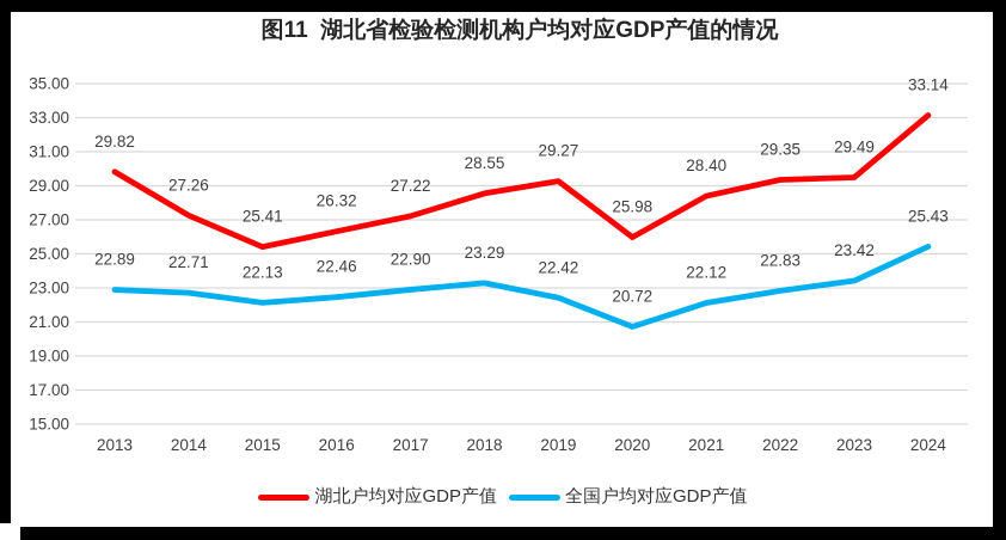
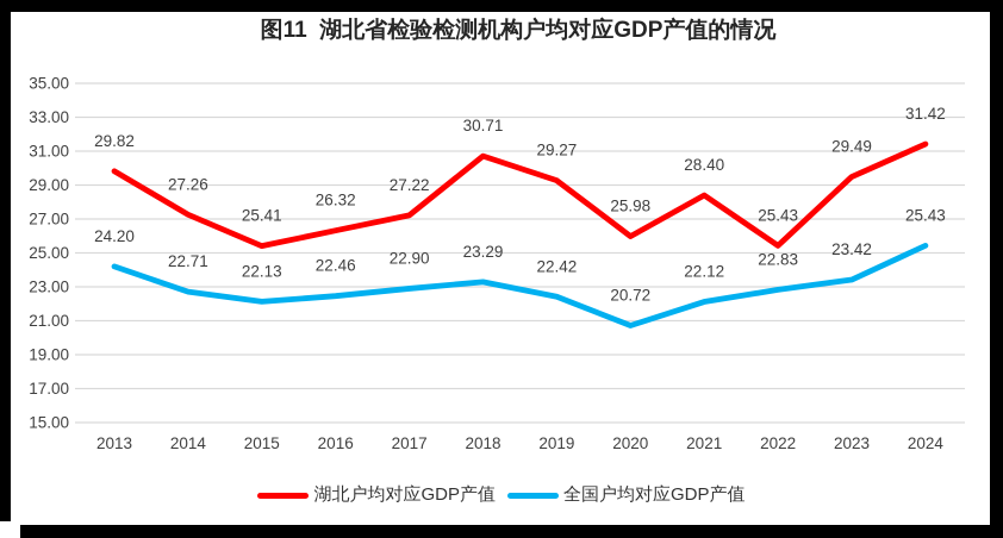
全国户均对应GDP产值/2013: 22.89 -> 24.20
湖北户均对应GDP产值/2018: 28.55 -> 30.71
湖北户均对应GDP产值/2022: 29.35 -> 25.43
湖北户均对应GDP产值/2024: 33.14 -> 31.42
